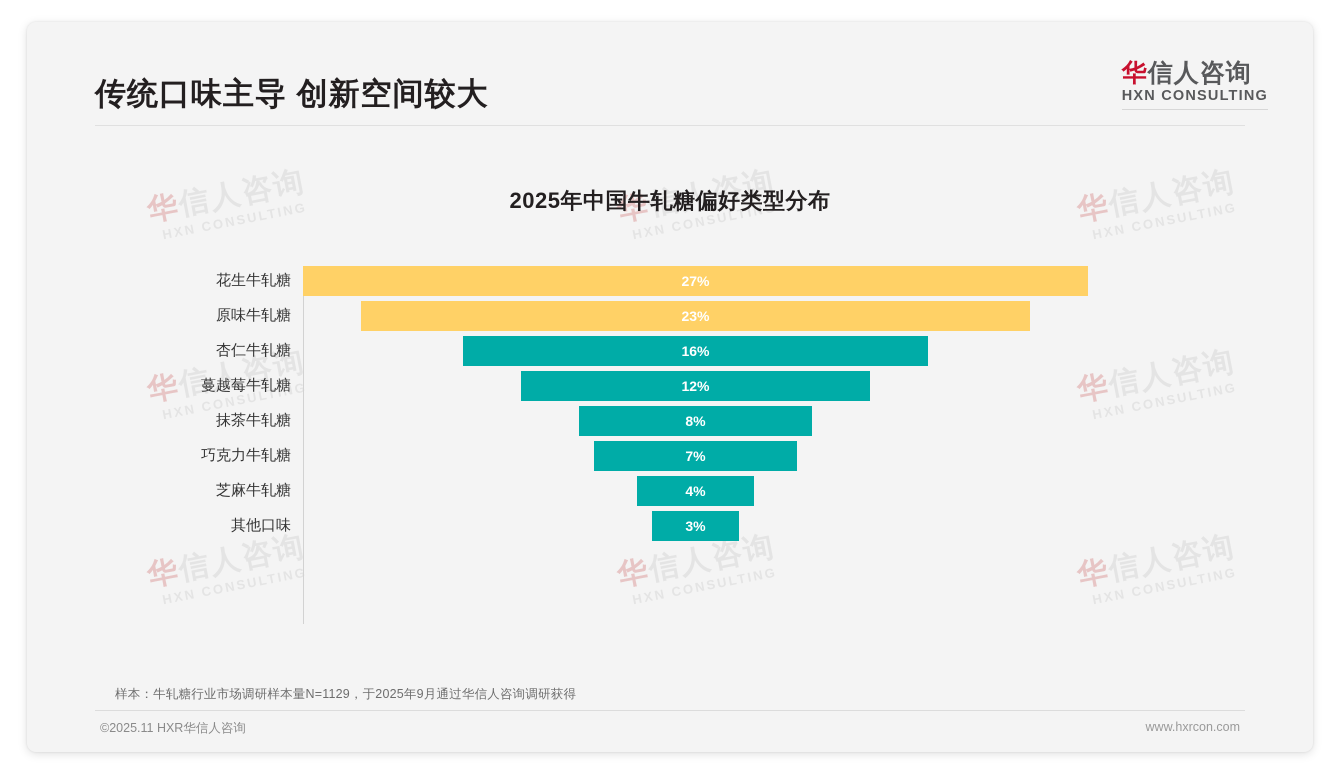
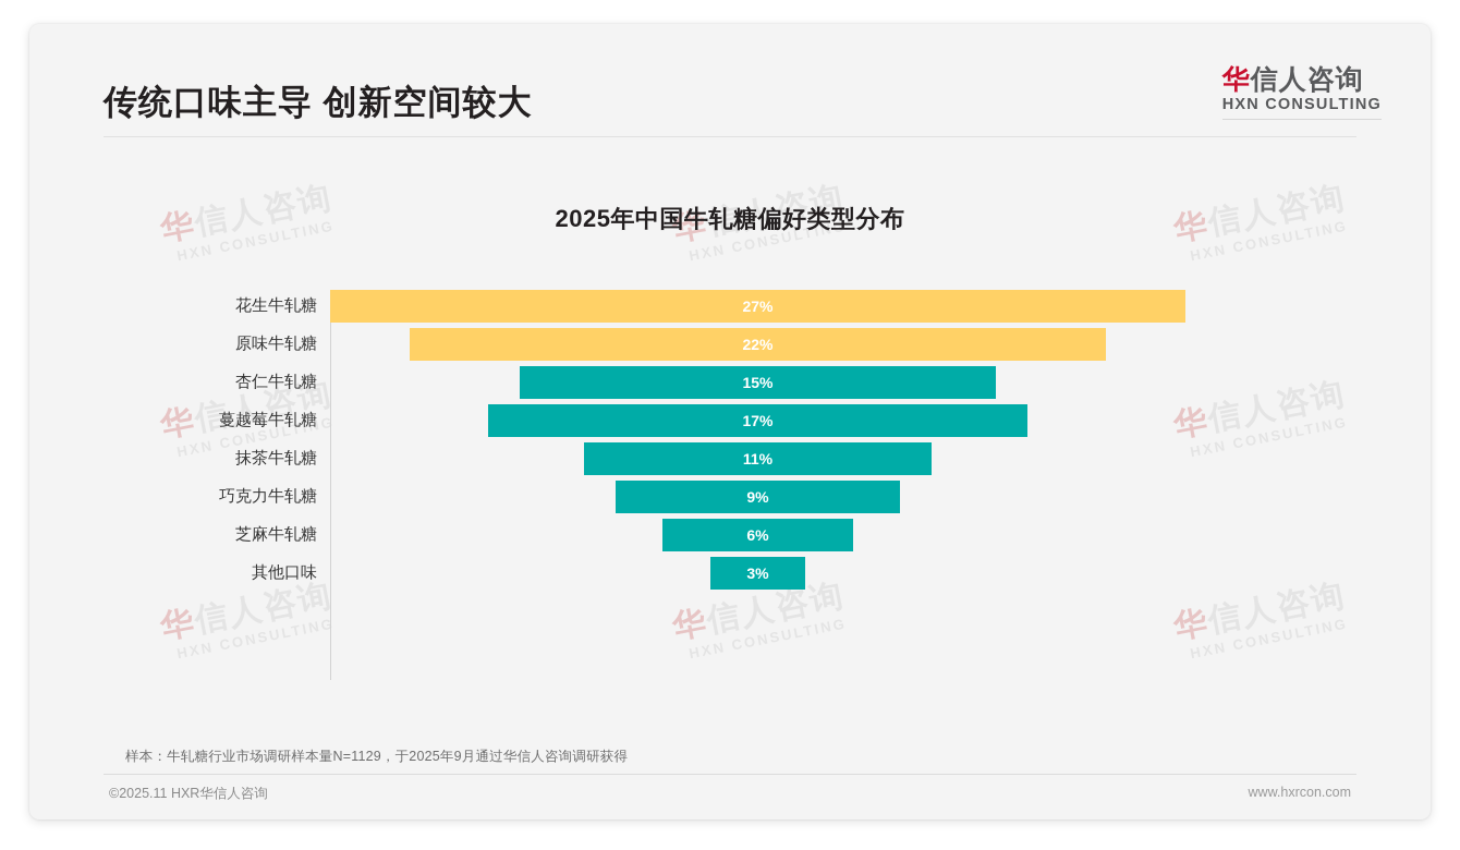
原味牛轧糖: 23% -> 22%
杏仁牛轧糖: 16% -> 15%
蔓越莓牛轧糖: 12% -> 17%
抹茶牛轧糖: 8% -> 11%
巧克力牛轧糖: 7% -> 9%
芝麻牛轧糖: 4% -> 6%
